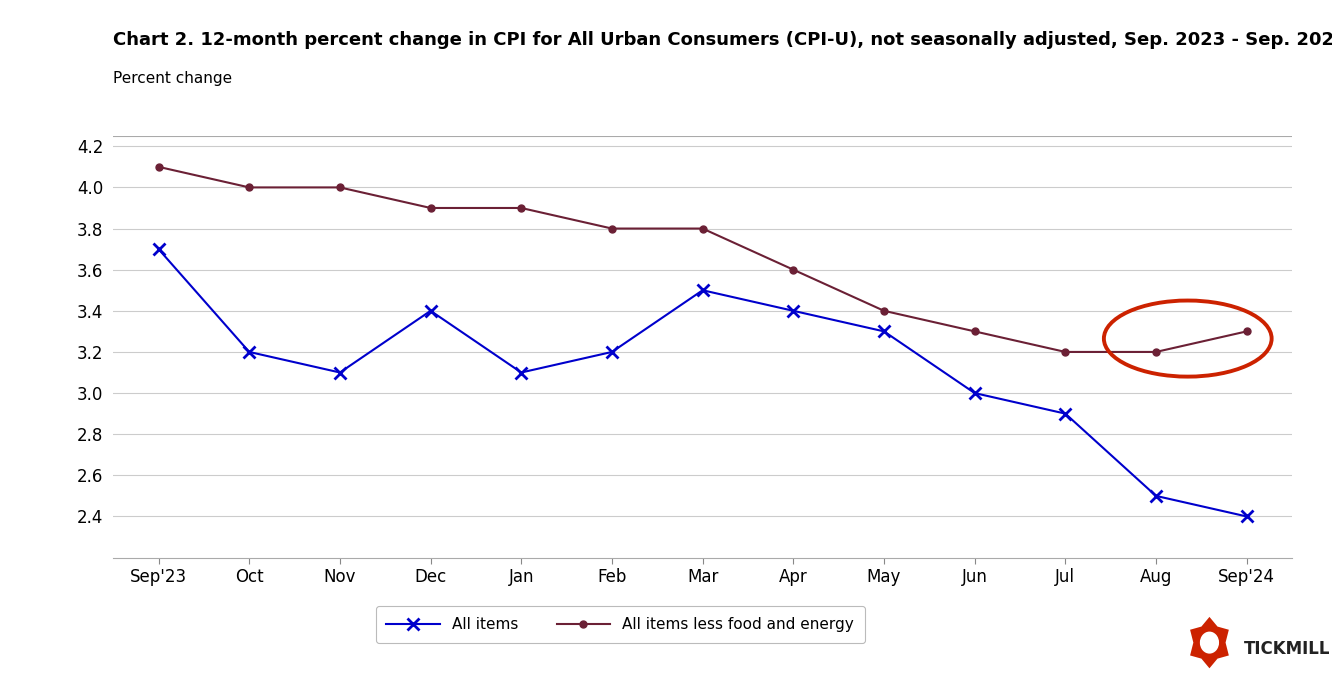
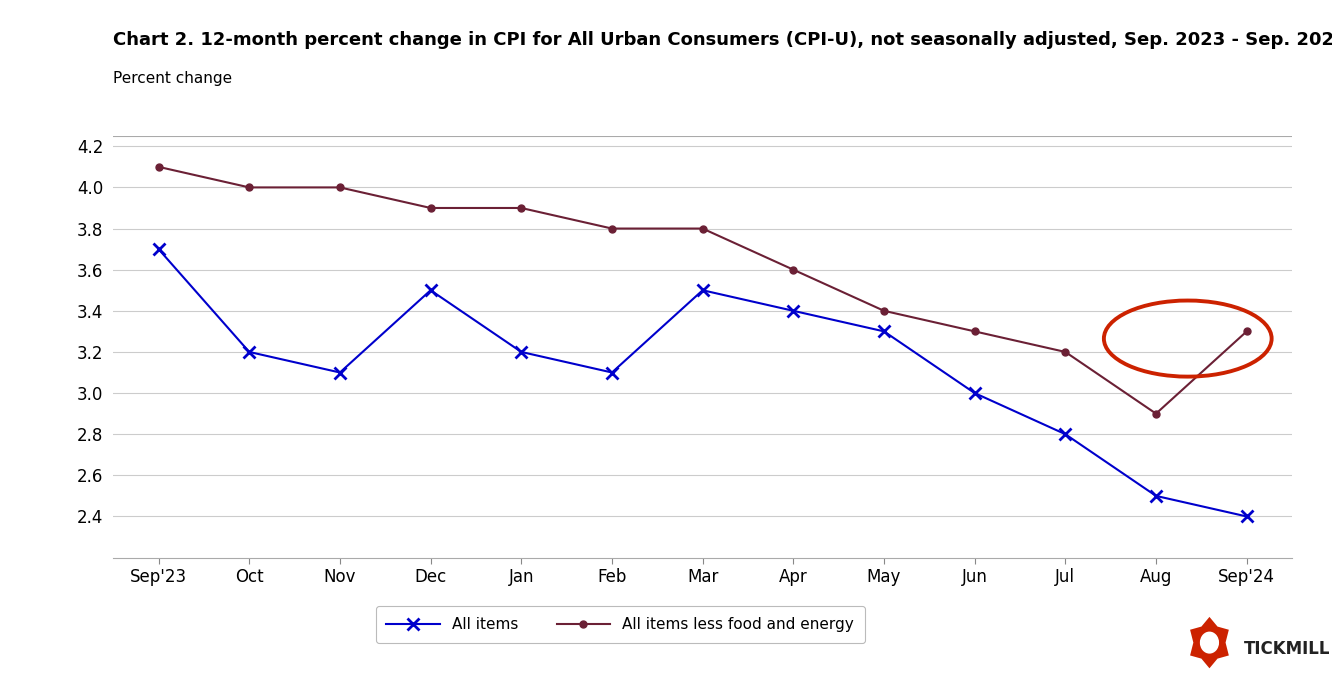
All items/Dec: 3.4 -> 3.5
All items/Jan: 3.1 -> 3.2
All items/Feb: 3.2 -> 3.1
All items/Jul: 2.9 -> 2.8
All items less food and energy/Aug: 3.2 -> 2.9
